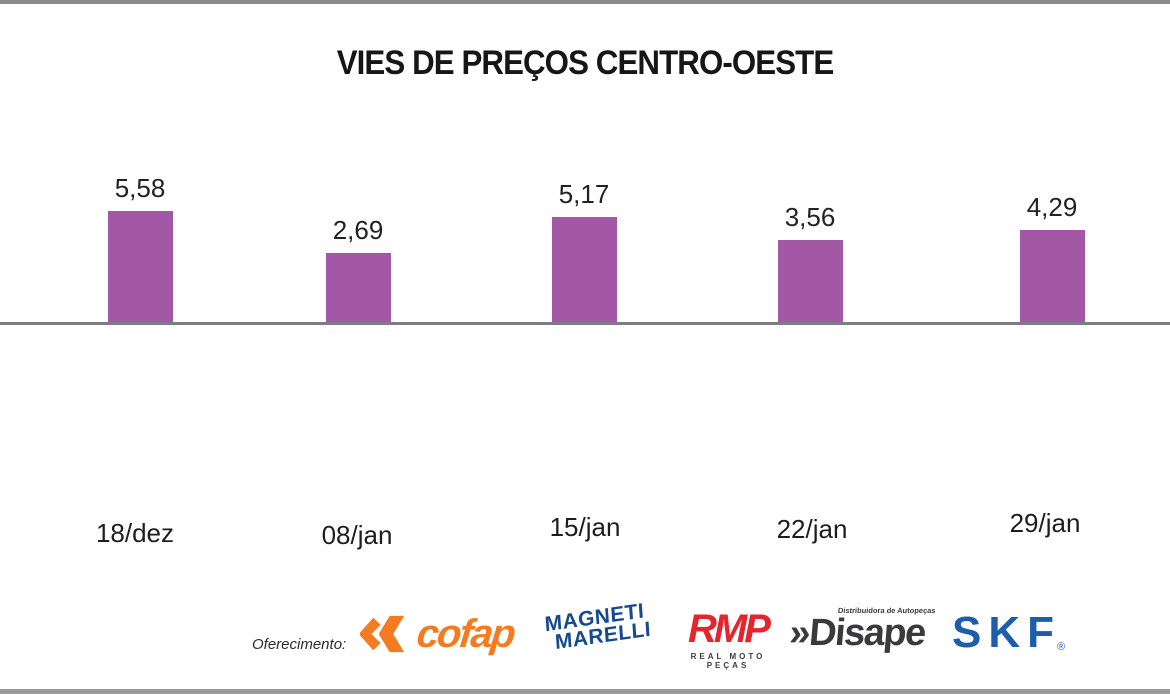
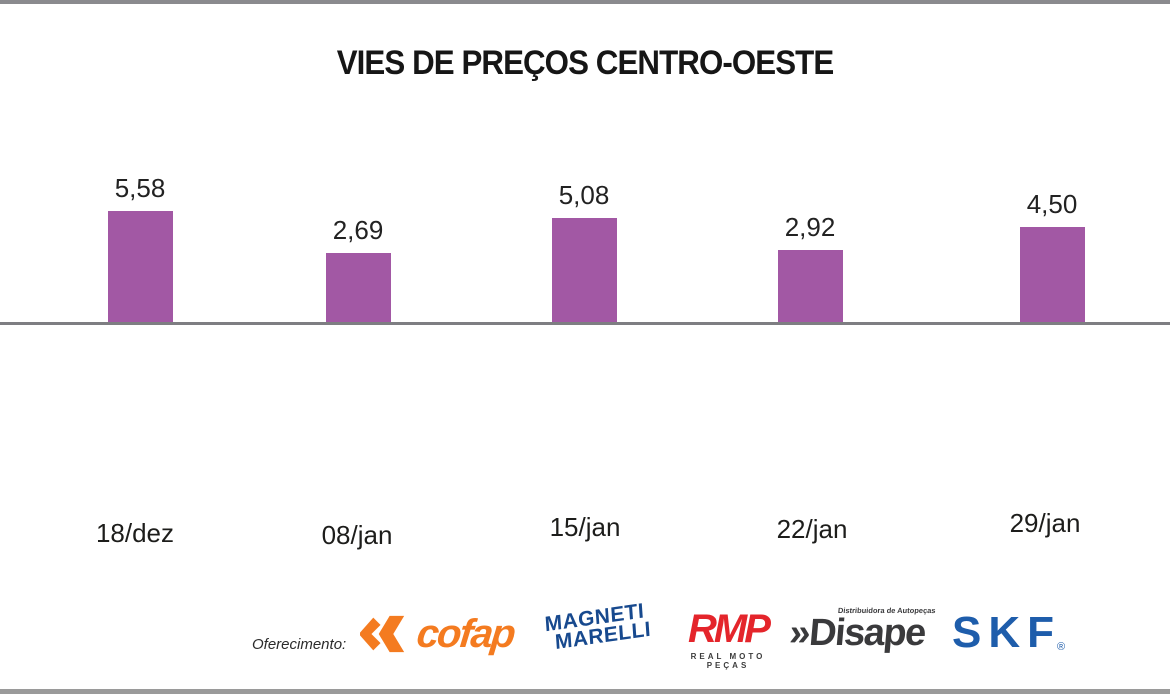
15/jan: 5,17 -> 5,08
22/jan: 3,56 -> 2,92
29/jan: 4,29 -> 4,50
